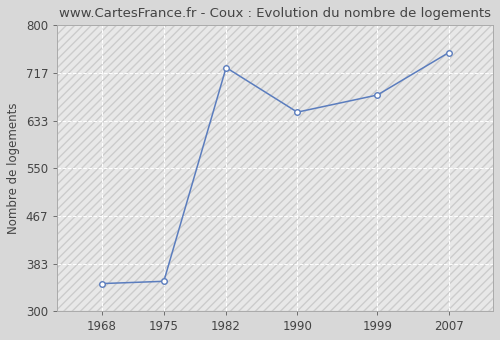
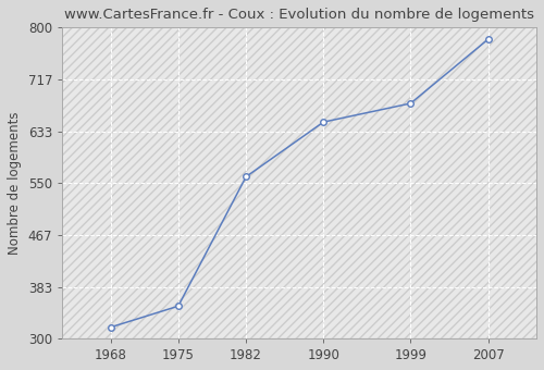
1968: 348 -> 318
1982: 726 -> 560
2007: 752 -> 781
